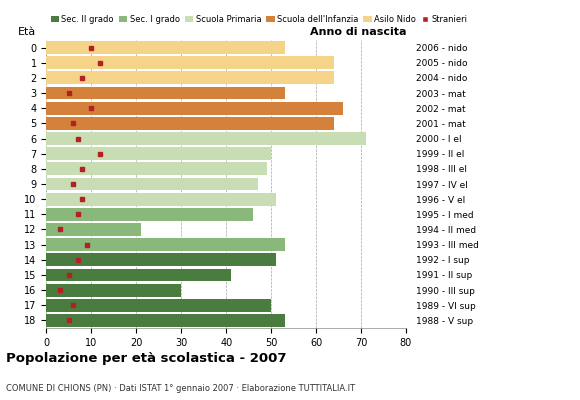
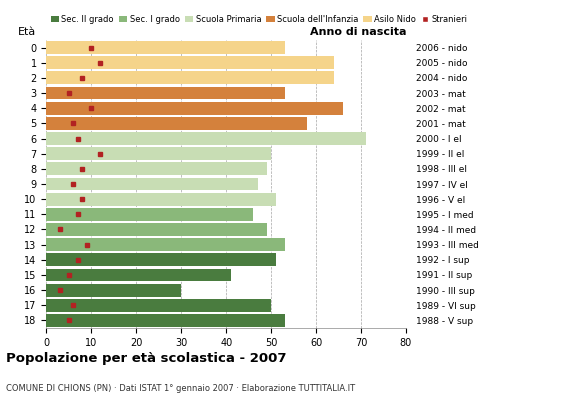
5: 64 -> 58
12: 21 -> 49
